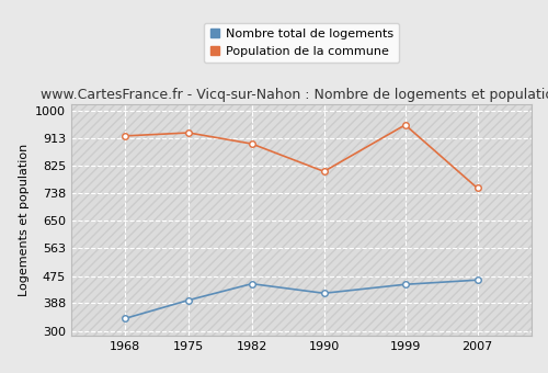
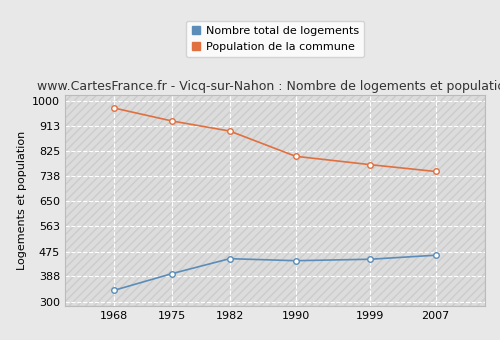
Population de la commune/1968: 920 -> 975
Nombre total de logements/1990: 420 -> 443
Population de la commune/1999: 955 -> 778
